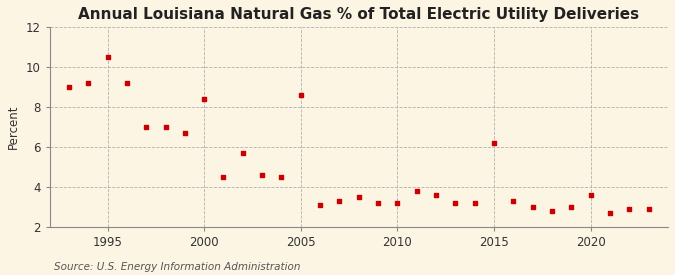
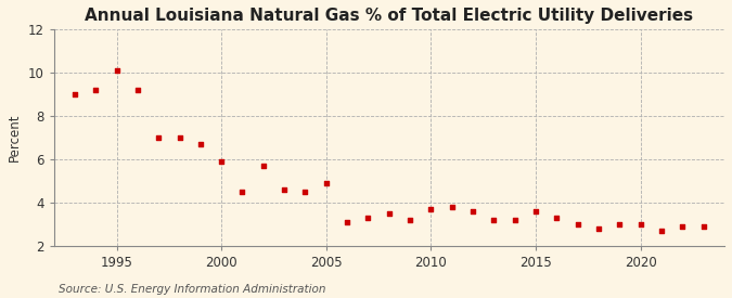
1995: 10.5 -> 10.1
2000: 8.4 -> 5.9
2005: 8.6 -> 4.9
2010: 3.2 -> 3.7
2015: 6.2 -> 3.6
2020: 3.6 -> 3.0
